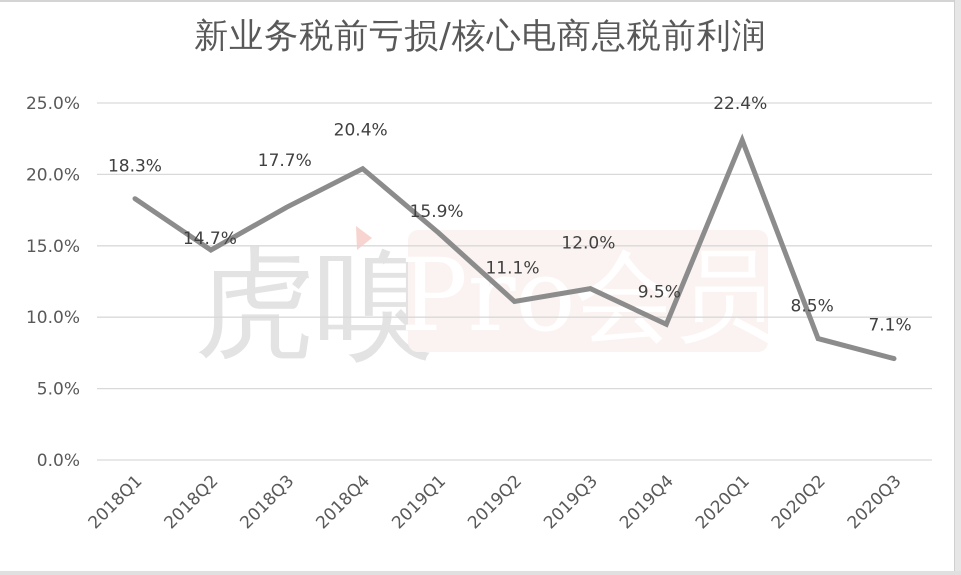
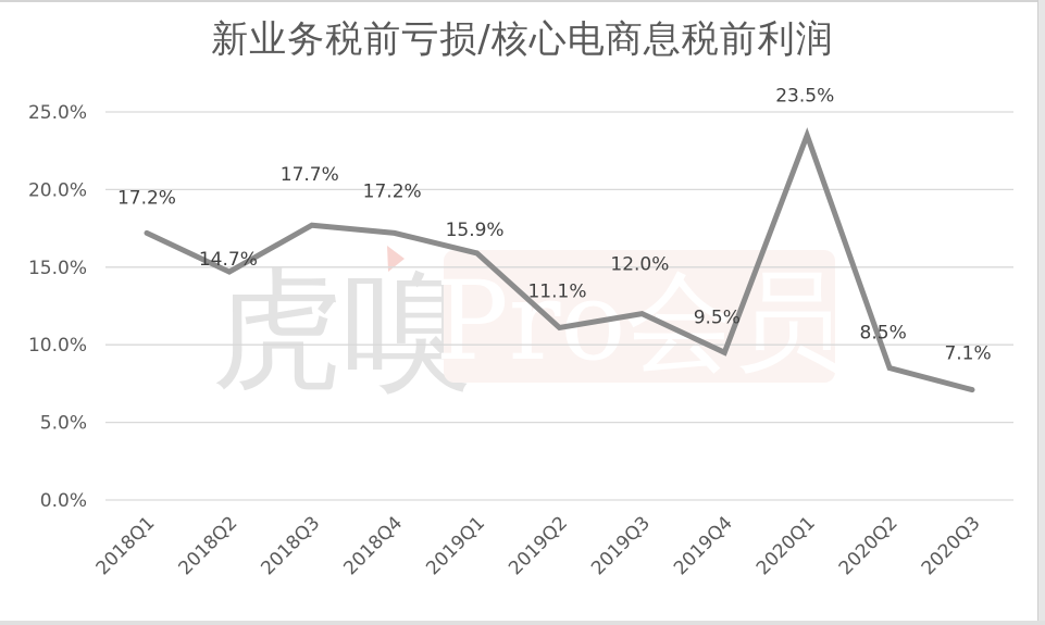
2018Q1: 18.3% -> 17.2%
2018Q4: 20.4% -> 17.2%
2020Q1: 22.4% -> 23.5%
